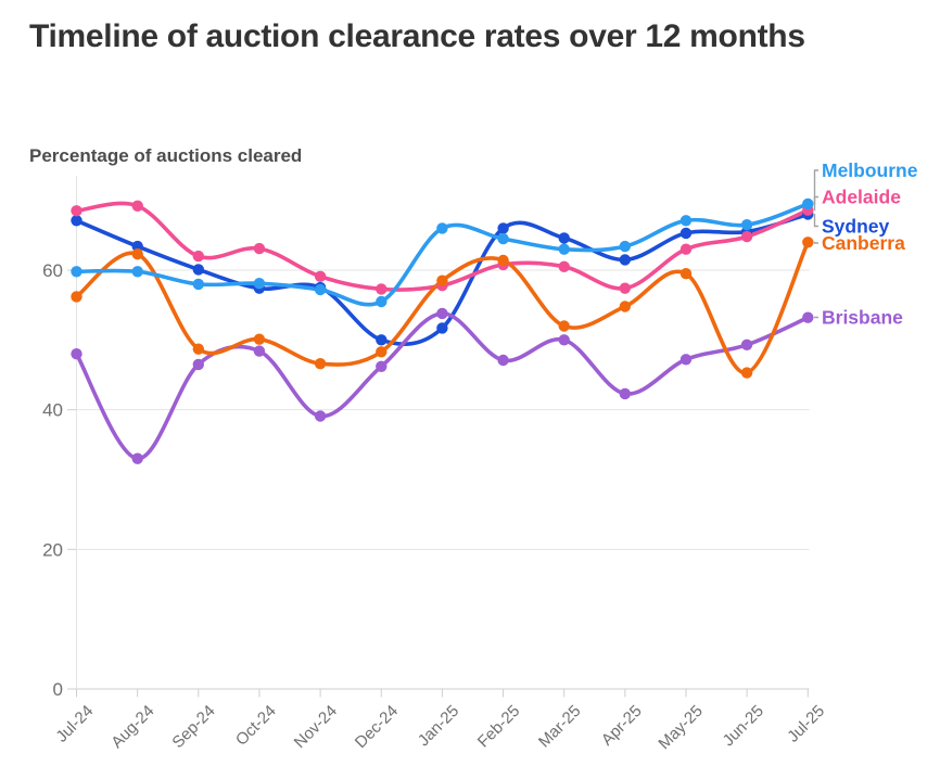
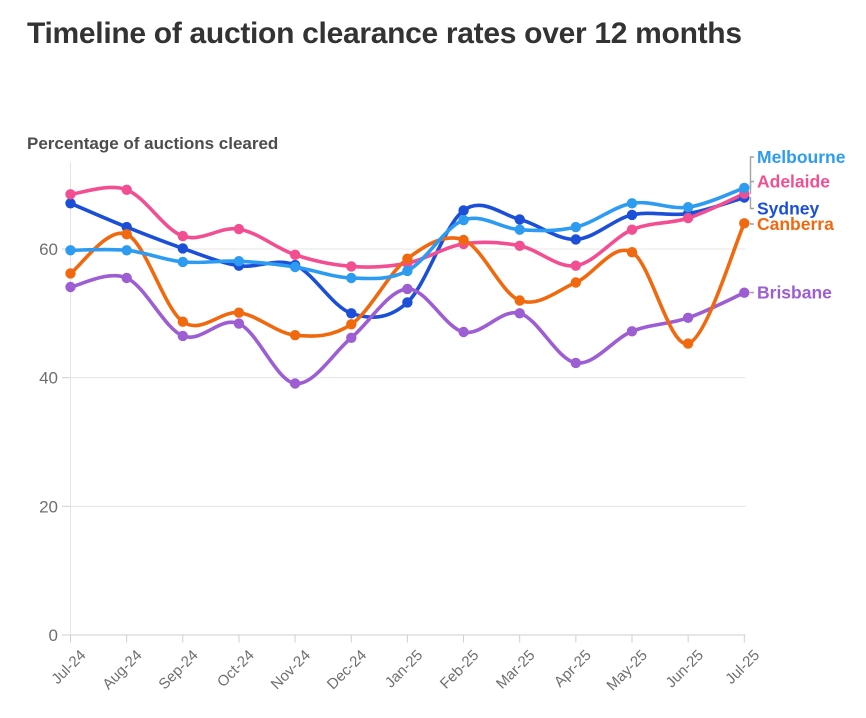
Brisbane/Jul-24: 48 -> 54
Brisbane/Aug-24: 33 -> 56
Melbourne/Jan-25: 66 -> 57
